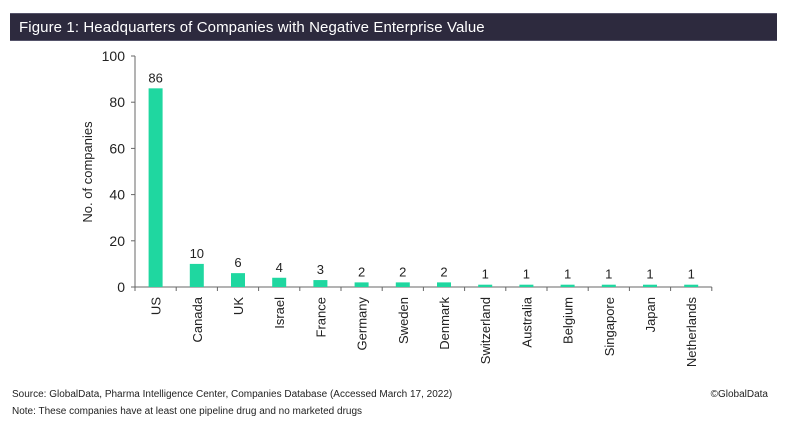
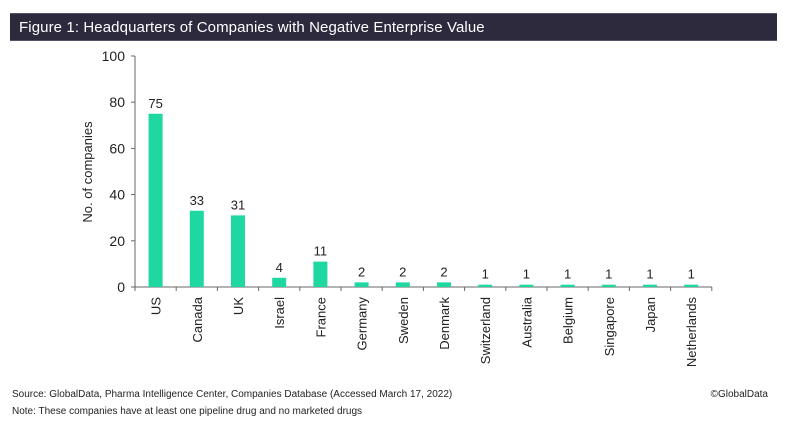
US: 86 -> 75
Canada: 10 -> 33
UK: 6 -> 31
France: 3 -> 11
